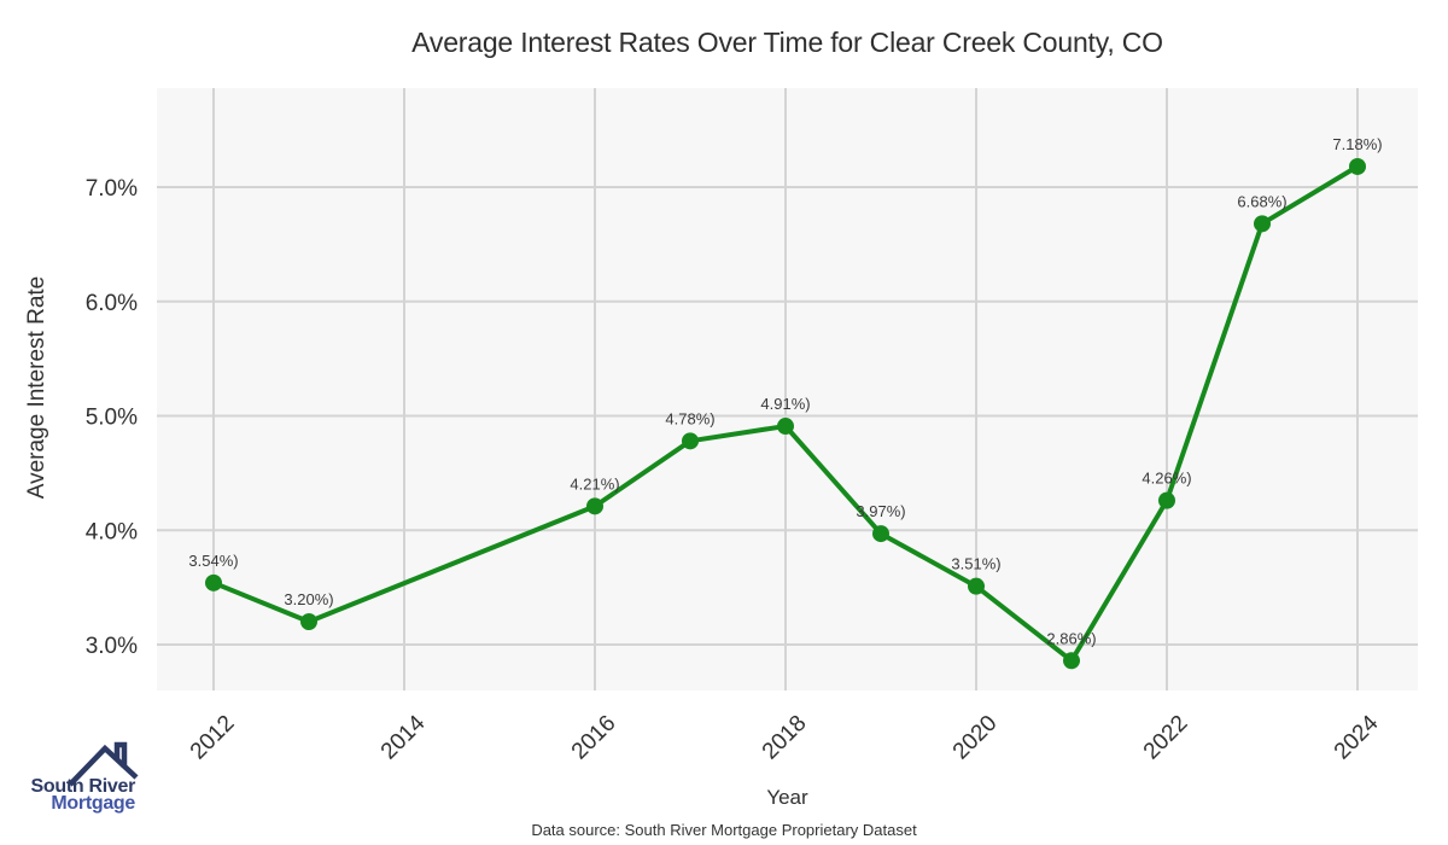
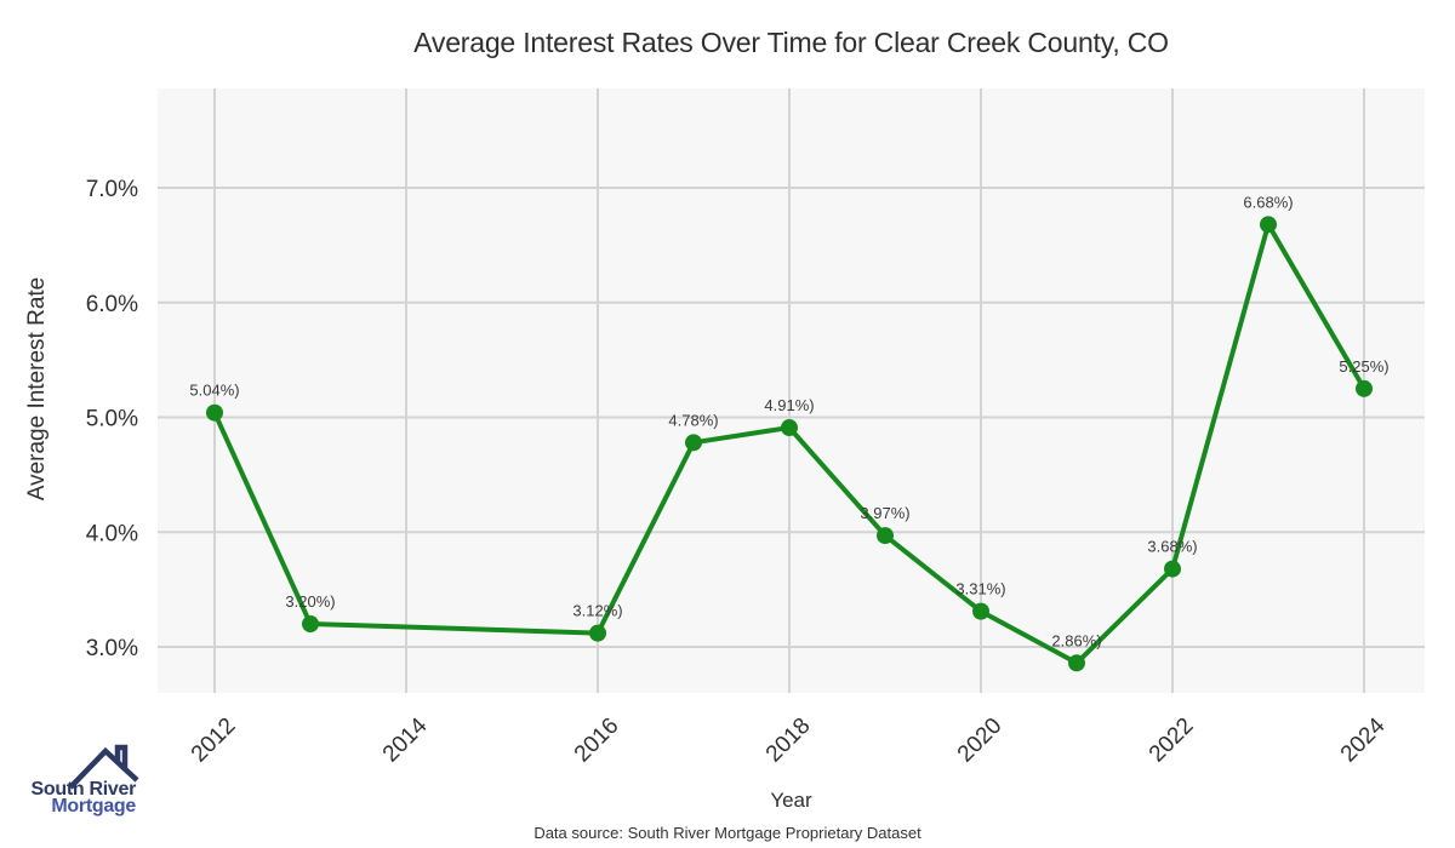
2012: 3.54% -> 5.04%
2016: 4.21% -> 3.12%
2020: 3.51% -> 3.31%
2022: 4.26% -> 3.68%
2024: 7.18% -> 5.25%
